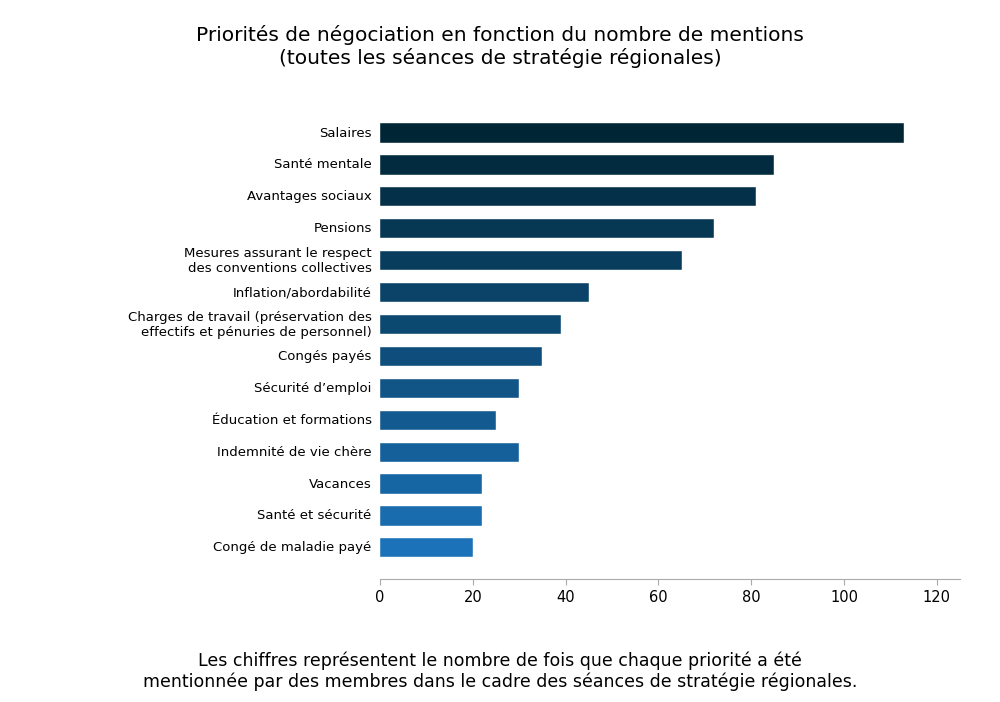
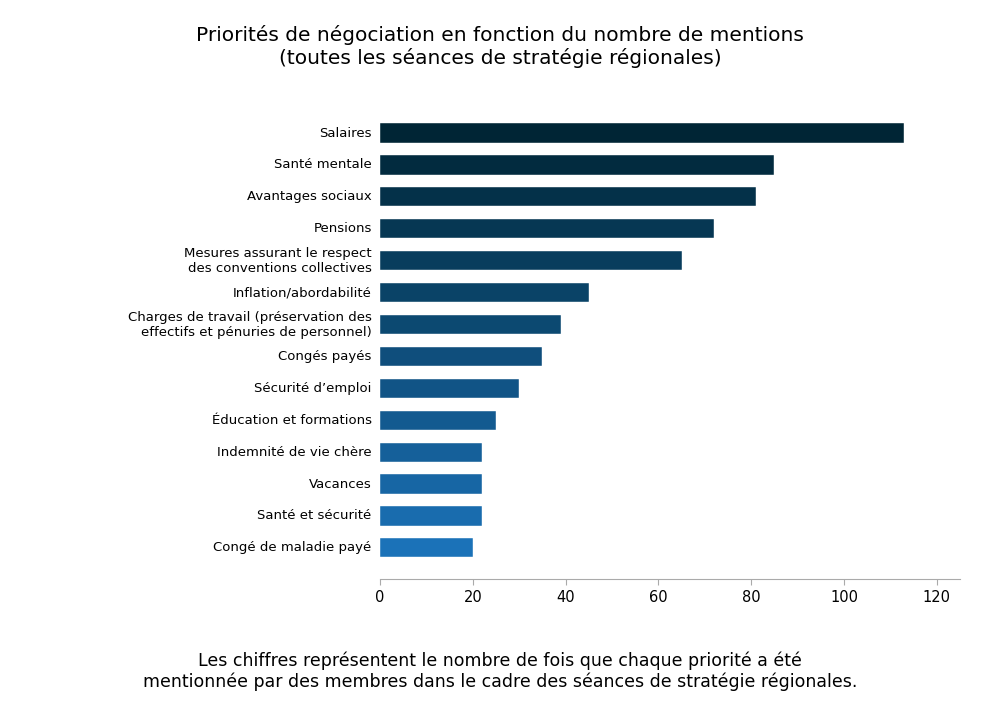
Indemnité de vie chère: 30 -> 22
